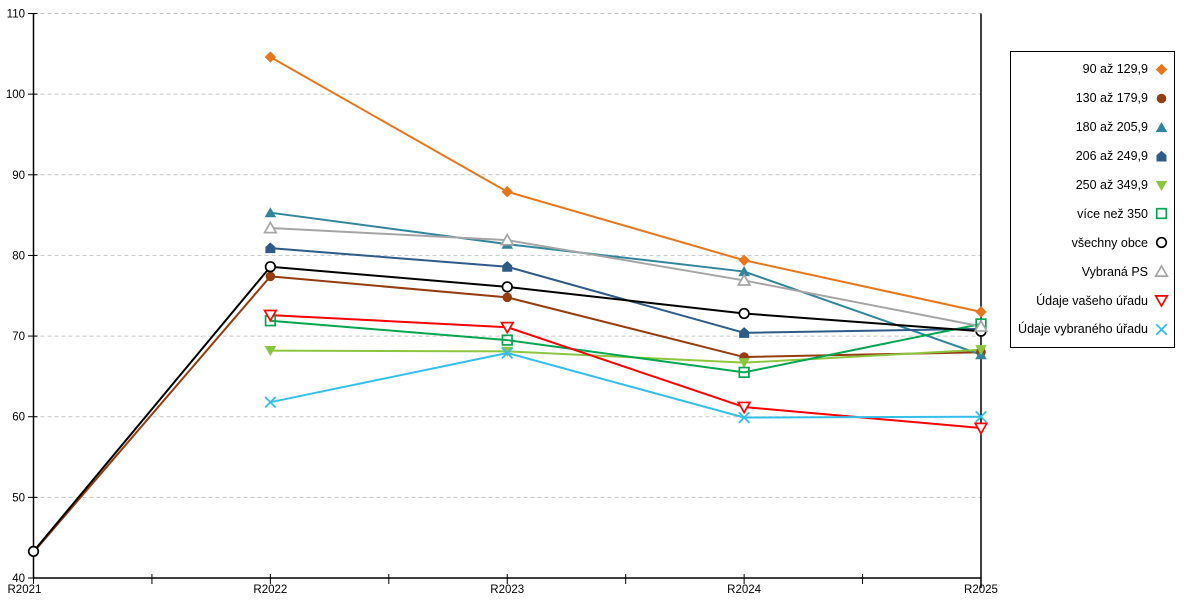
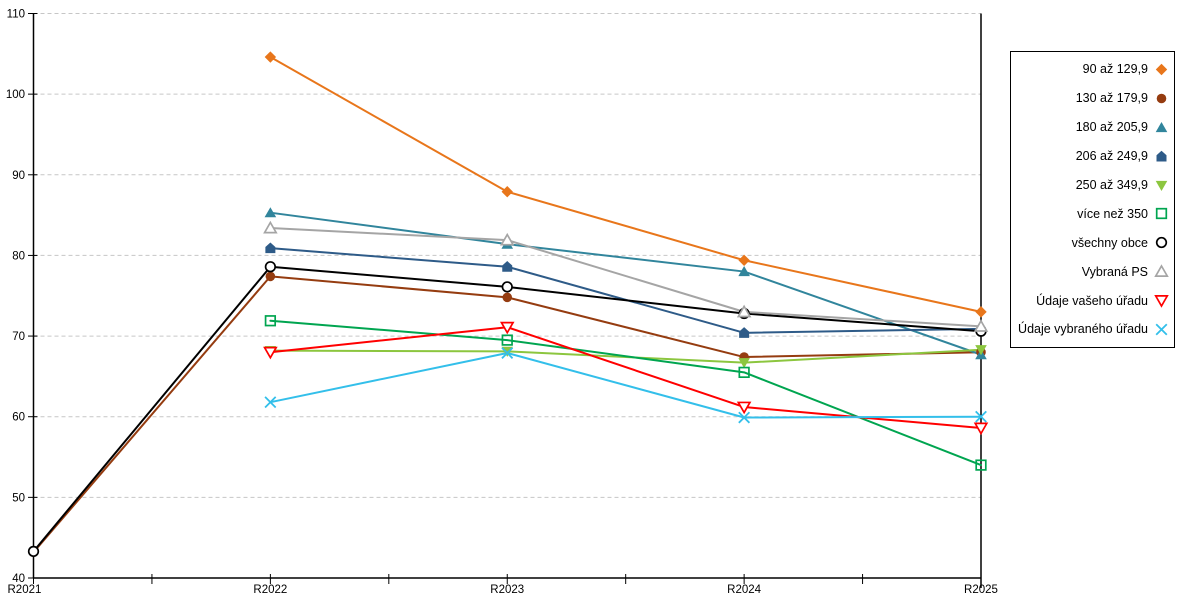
Údaje vašeho úřadu/R2022: 73 -> 68
Vybraná PS/R2024: 77 -> 73
více než 350/R2025: 72 -> 54
